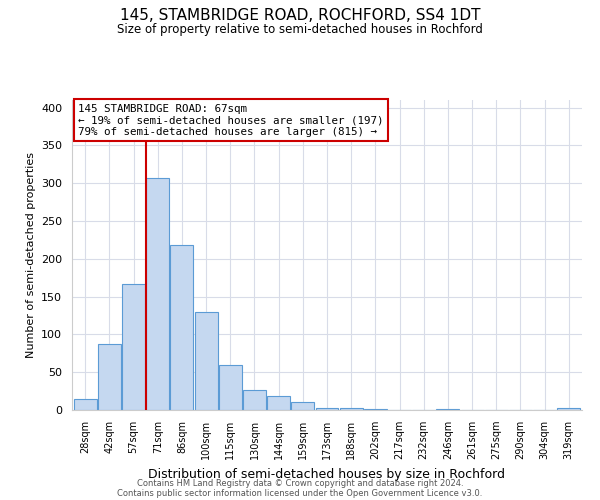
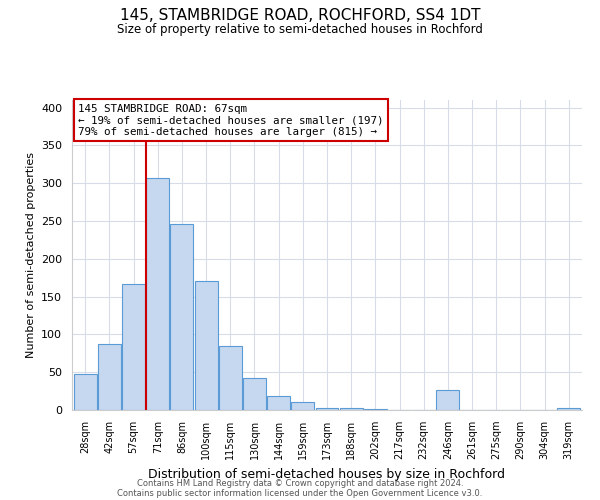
28sqm: 14 -> 48
86sqm: 218 -> 246
100sqm: 129 -> 170
115sqm: 60 -> 84
130sqm: 26 -> 42
246sqm: 1 -> 26
